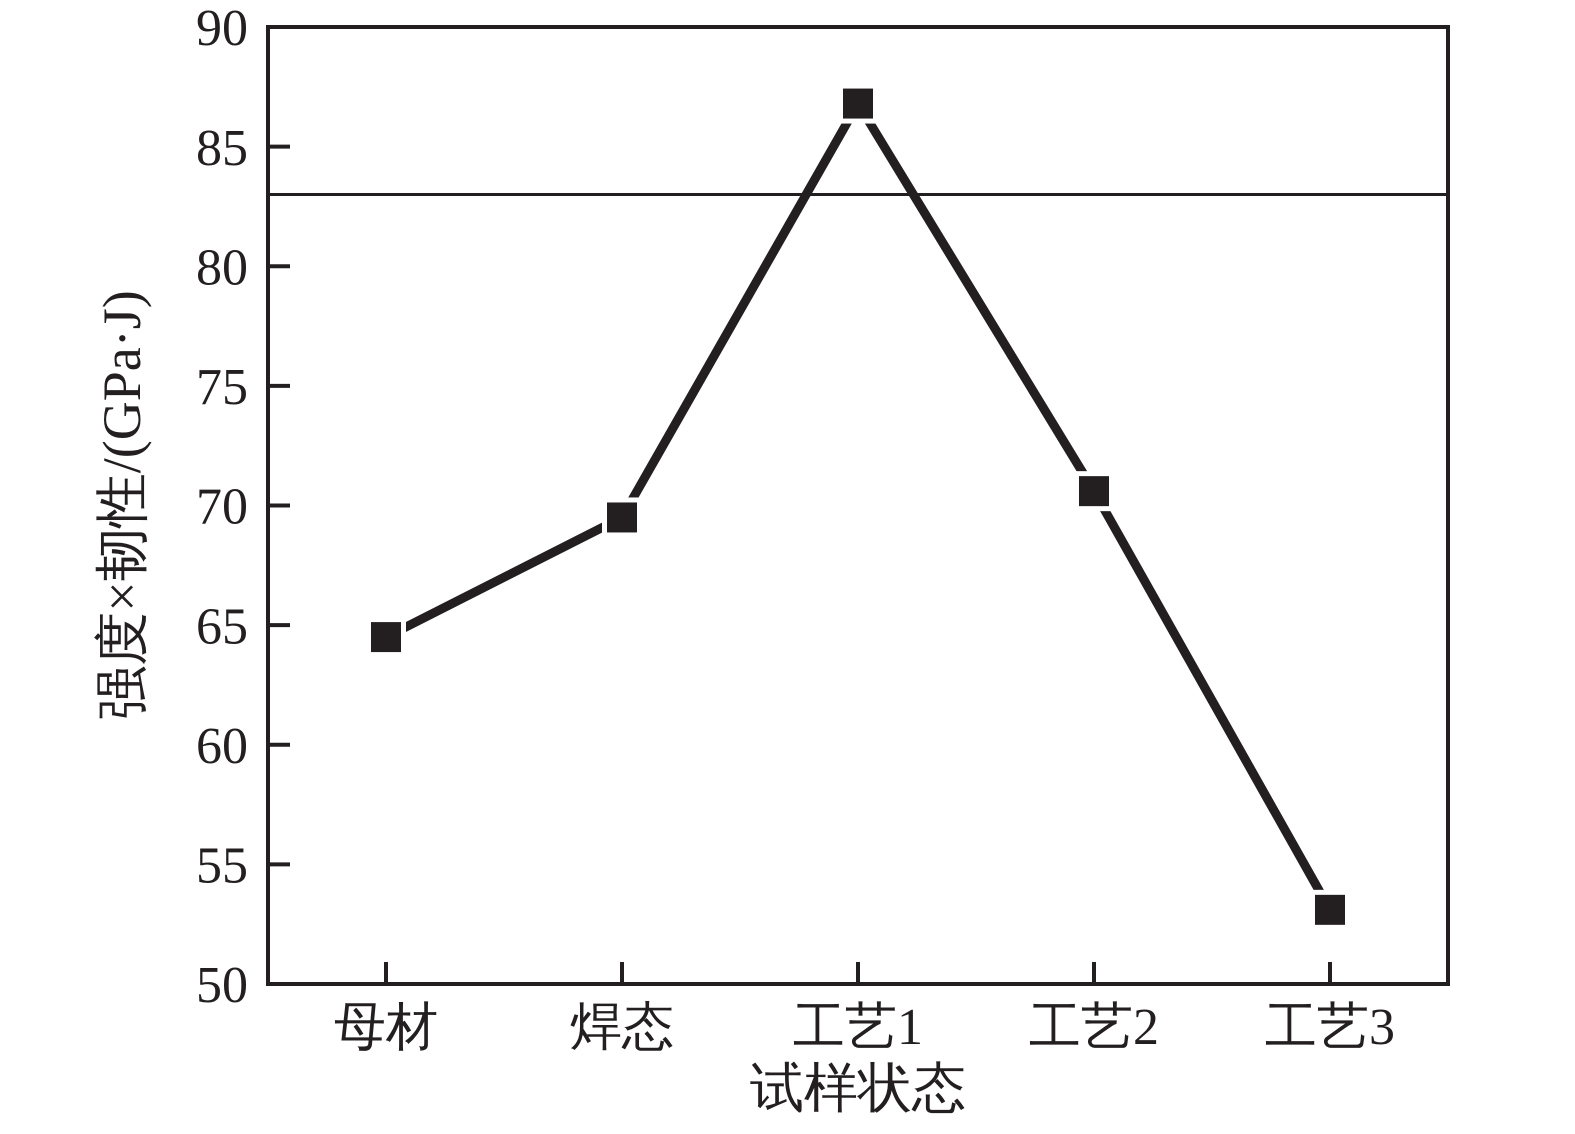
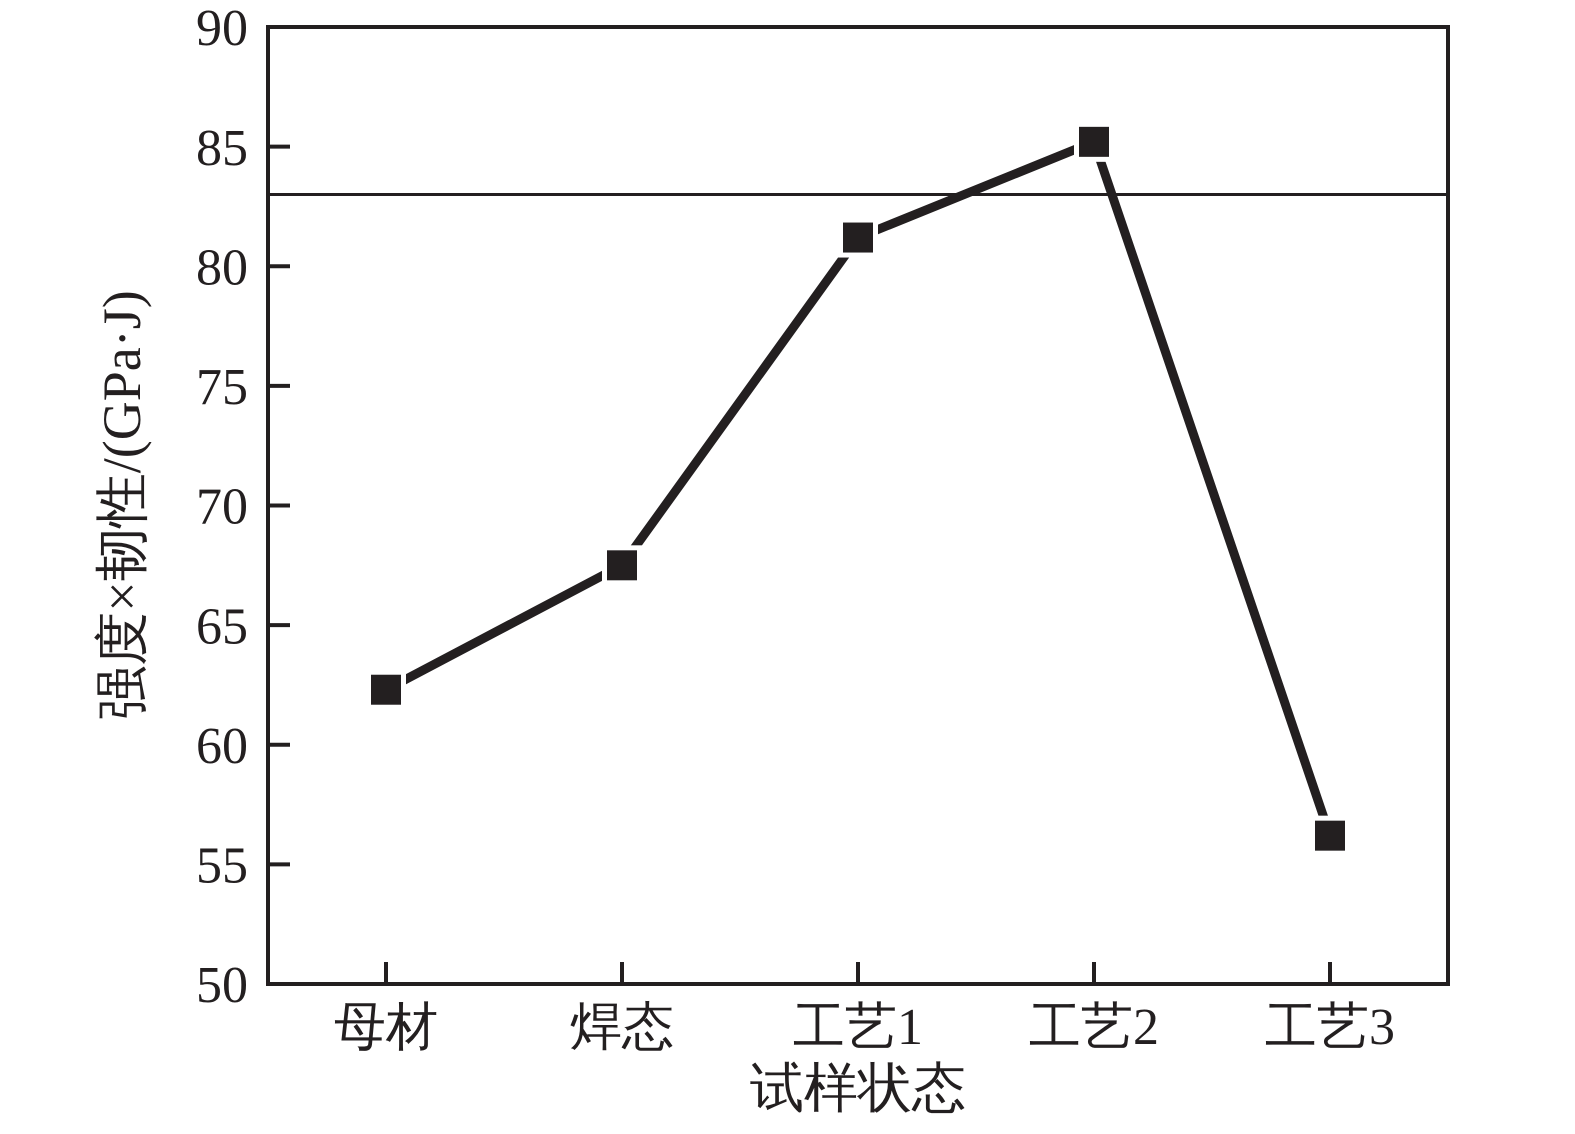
母材: 64.5 -> 62.3
焊态: 69.5 -> 67.5
工艺1: 86.8 -> 81.2
工艺2: 70.6 -> 85.2
工艺3: 53.1 -> 56.2
